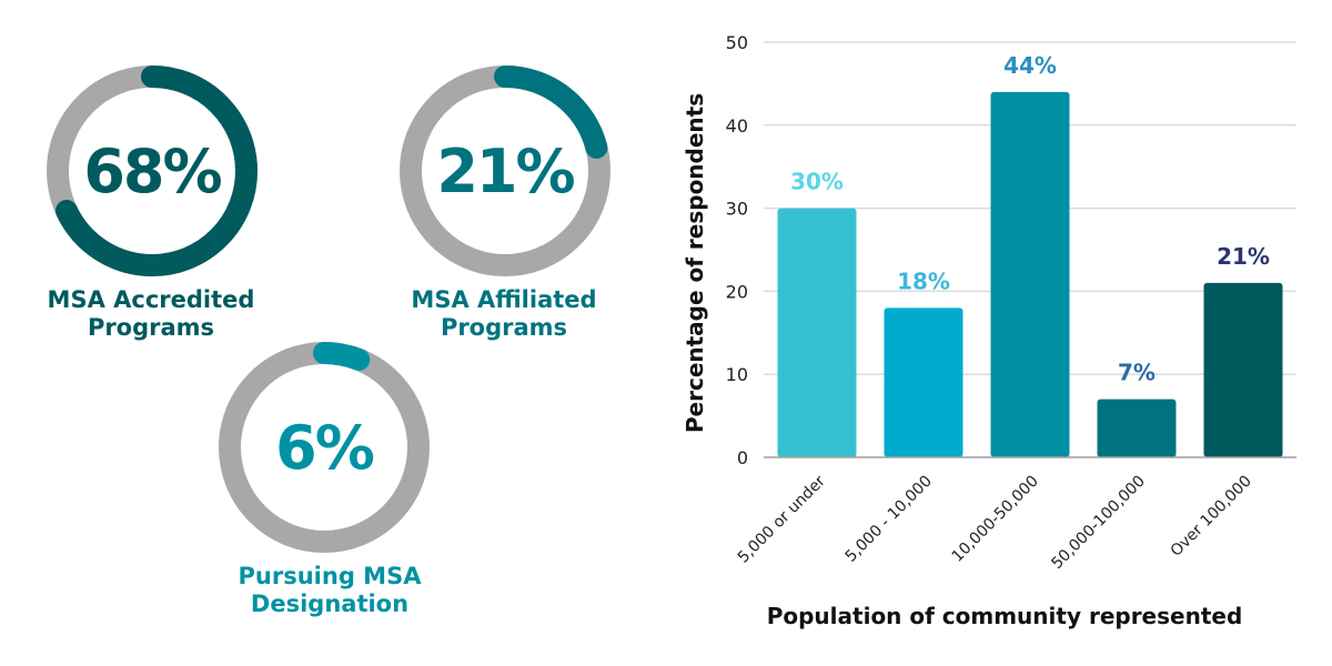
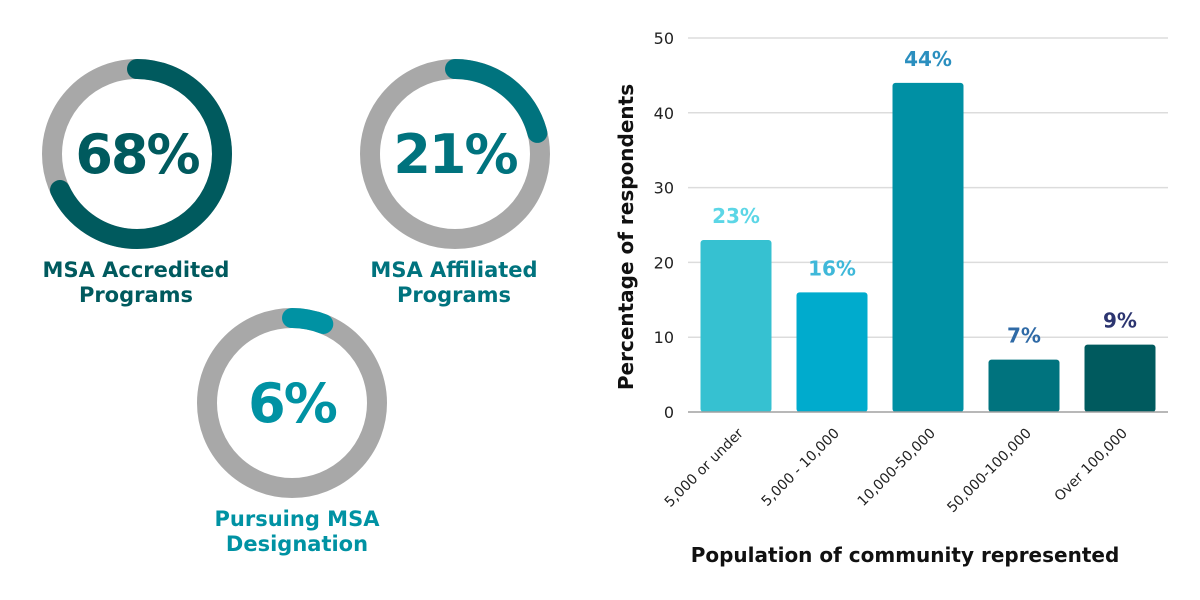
5,000 or under: 30% -> 23%
5,000 - 10,000: 18% -> 16%
Over 100,000: 21% -> 9%
